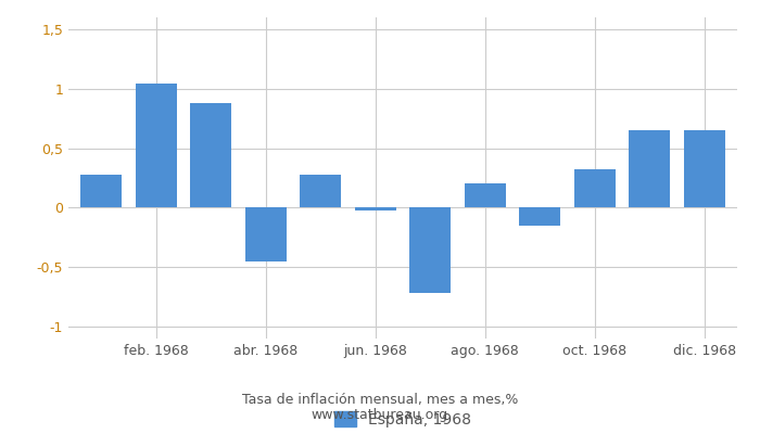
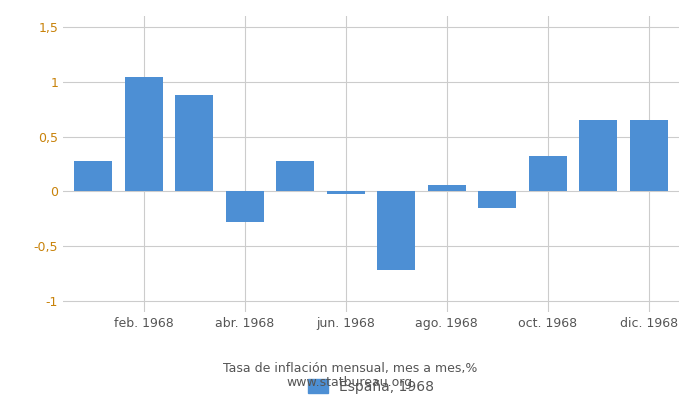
abr. 1968: -0,45 -> -0,28
ago. 1968: 0,20 -> 0,06
